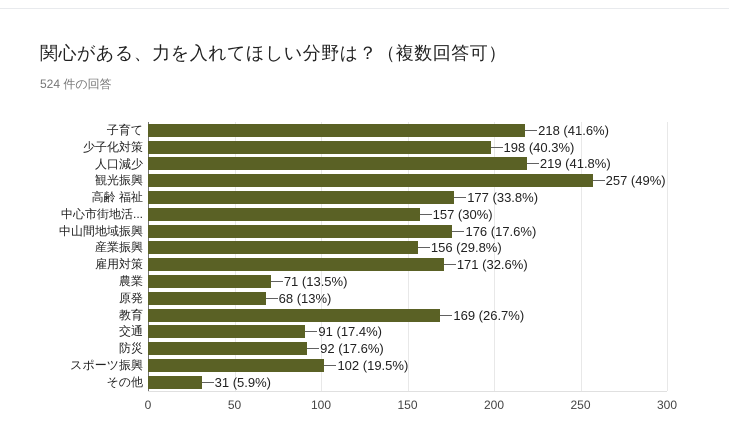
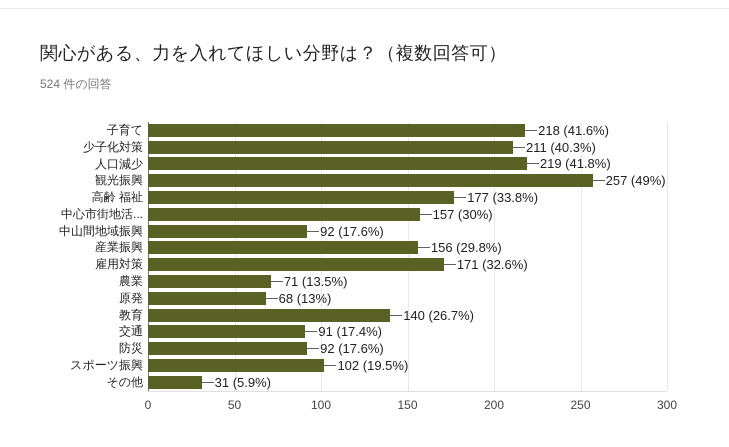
少子化対策: 198 -> 211
中山間地域振興: 176 -> 92
教育: 169 -> 140
